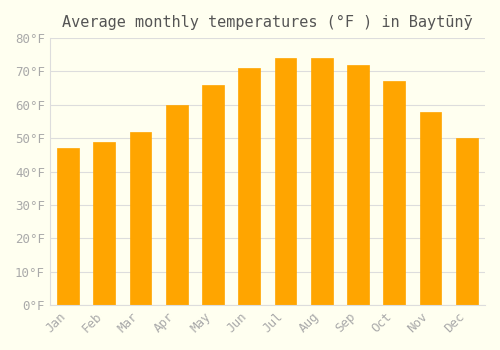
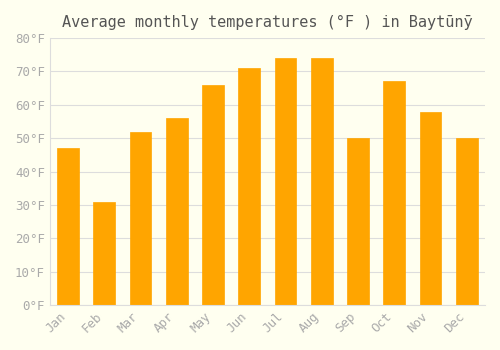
Feb: 49°F -> 31°F
Apr: 60°F -> 56°F
Sep: 72°F -> 50°F
